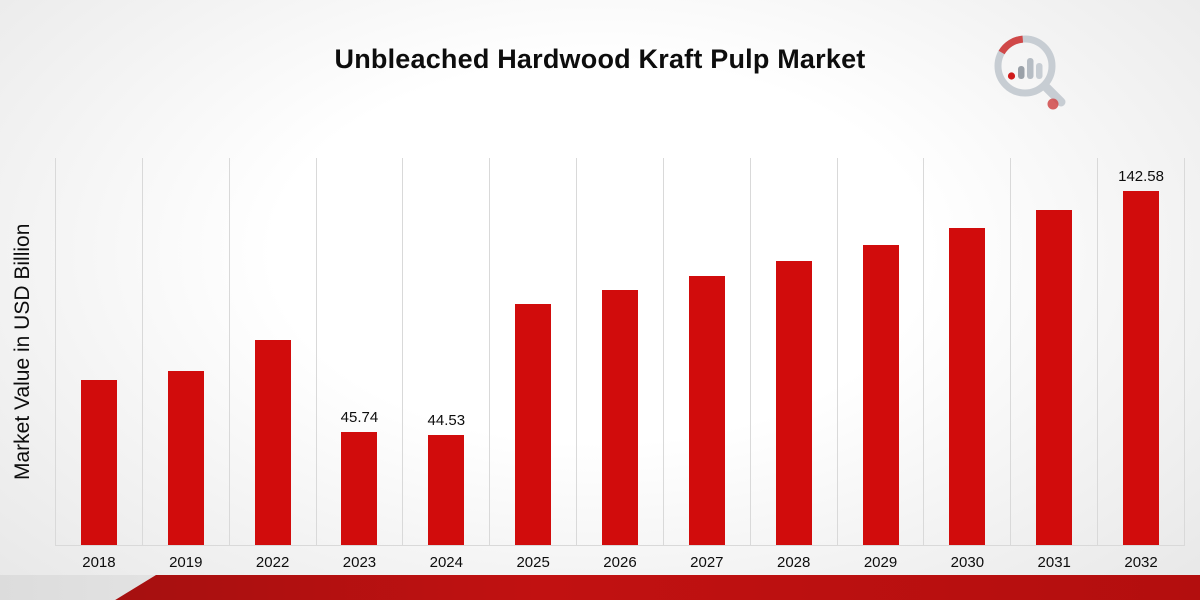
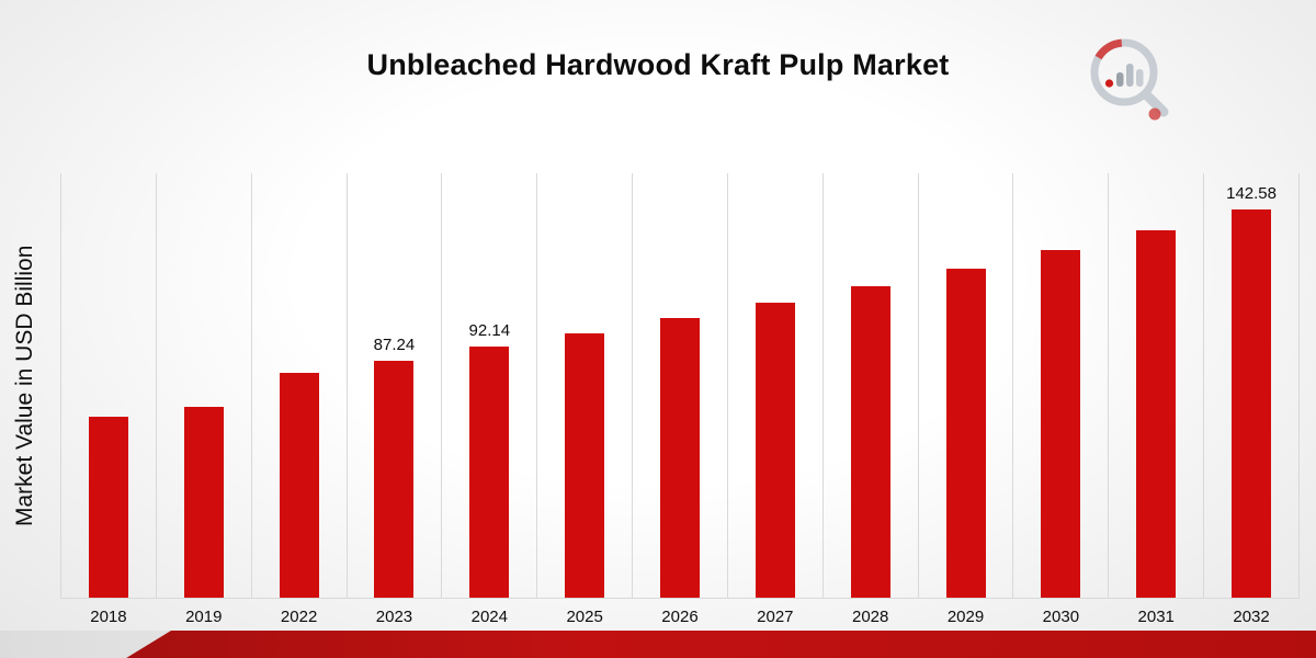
2023: 45.74 -> 87.24
2024: 44.53 -> 92.14
